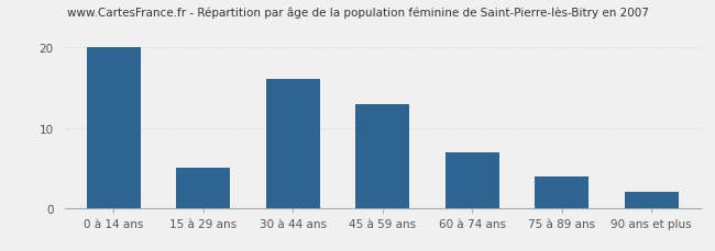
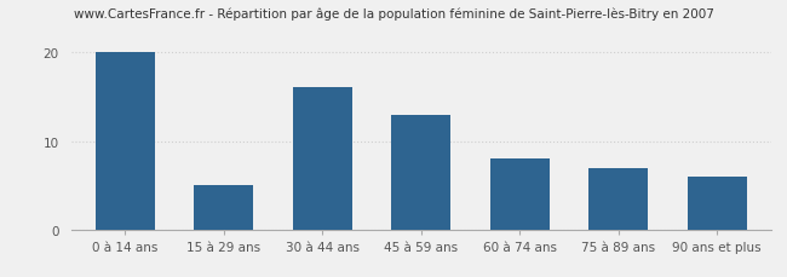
60 à 74 ans: 7 -> 8
75 à 89 ans: 4 -> 7
90 ans et plus: 2 -> 6
